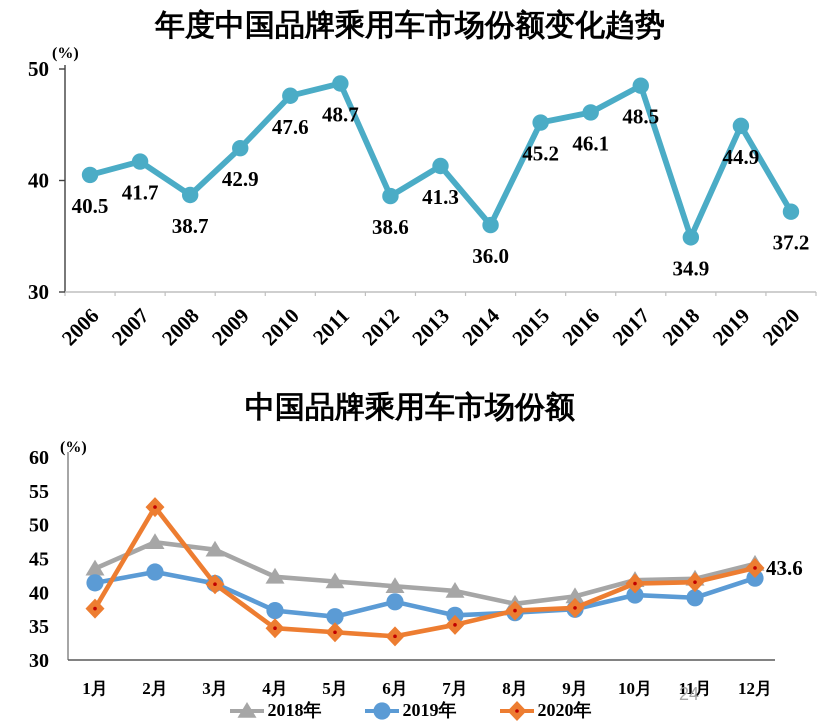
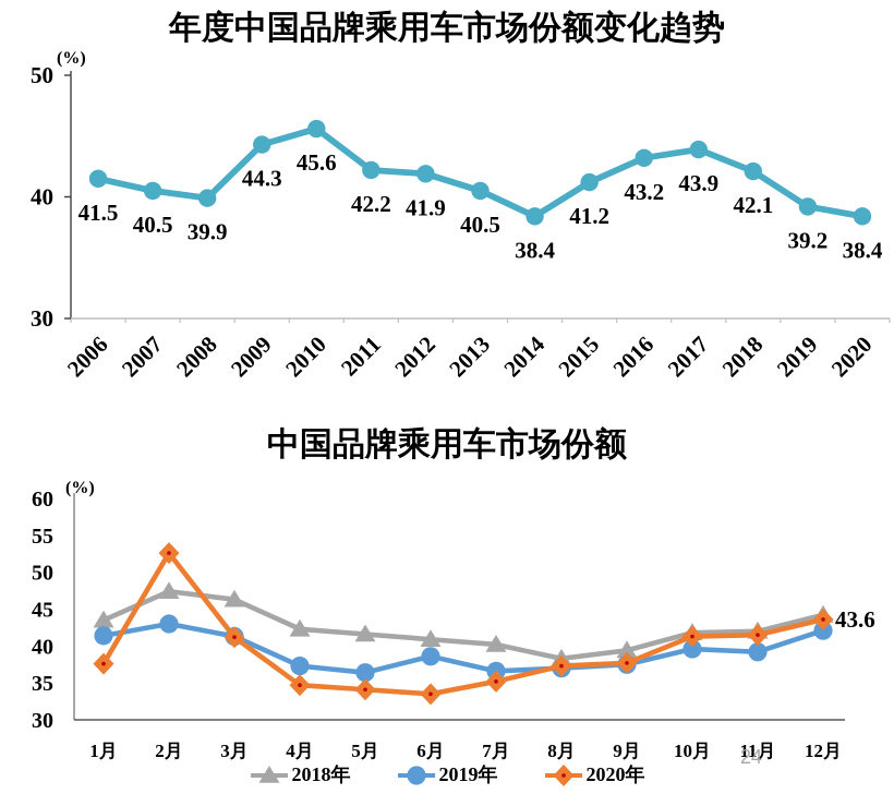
年度中国品牌乘用车市场份额变化趋势/2006: 40.5 -> 41.5
年度中国品牌乘用车市场份额变化趋势/2007: 41.7 -> 40.5
年度中国品牌乘用车市场份额变化趋势/2008: 38.7 -> 39.9
年度中国品牌乘用车市场份额变化趋势/2009: 42.9 -> 44.3
年度中国品牌乘用车市场份额变化趋势/2010: 47.6 -> 45.6
年度中国品牌乘用车市场份额变化趋势/2011: 48.7 -> 42.2
年度中国品牌乘用车市场份额变化趋势/2012: 38.6 -> 41.9
年度中国品牌乘用车市场份额变化趋势/2013: 41.3 -> 40.5
年度中国品牌乘用车市场份额变化趋势/2014: 36.0 -> 38.4
年度中国品牌乘用车市场份额变化趋势/2015: 45.2 -> 41.2
年度中国品牌乘用车市场份额变化趋势/2016: 46.1 -> 43.2
年度中国品牌乘用车市场份额变化趋势/2017: 48.5 -> 43.9
年度中国品牌乘用车市场份额变化趋势/2018: 34.9 -> 42.1
年度中国品牌乘用车市场份额变化趋势/2019: 44.9 -> 39.2
年度中国品牌乘用车市场份额变化趋势/2020: 37.2 -> 38.4
